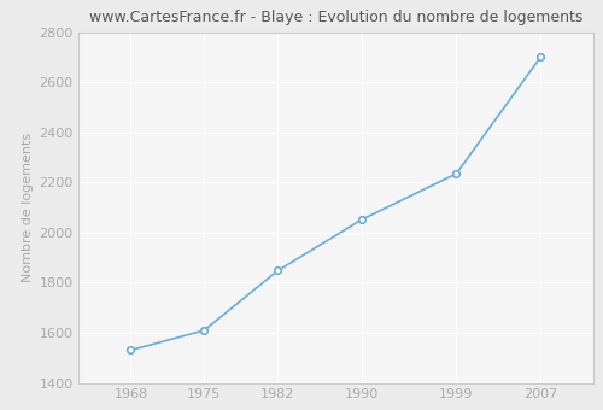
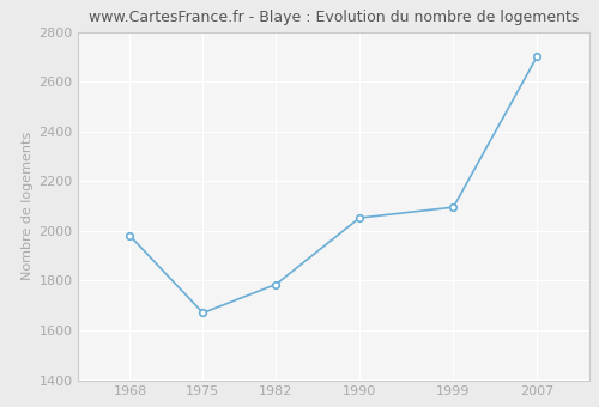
1968: 1530 -> 1980
1975: 1610 -> 1670
1982: 1848 -> 1785
1999: 2235 -> 2095
